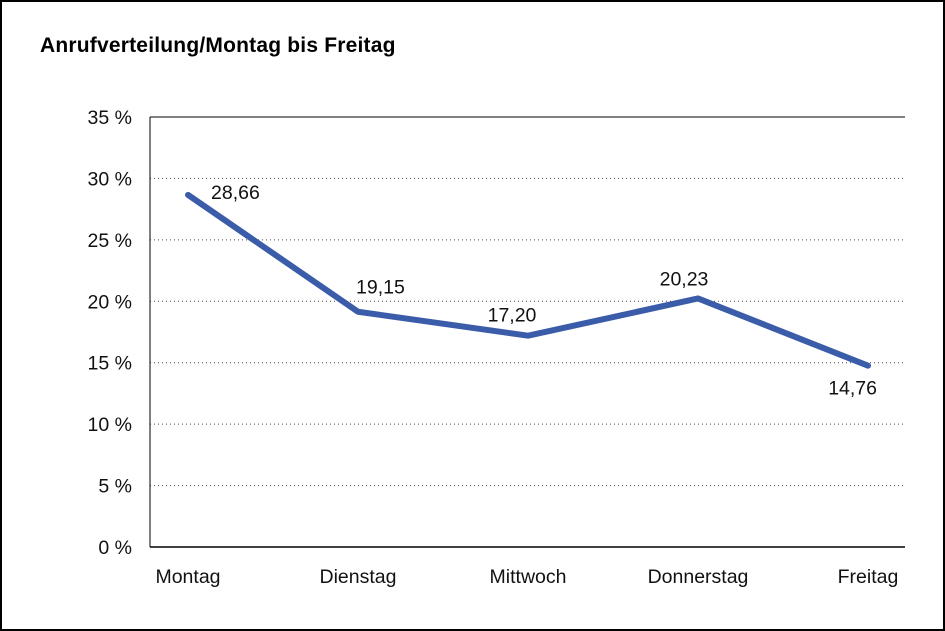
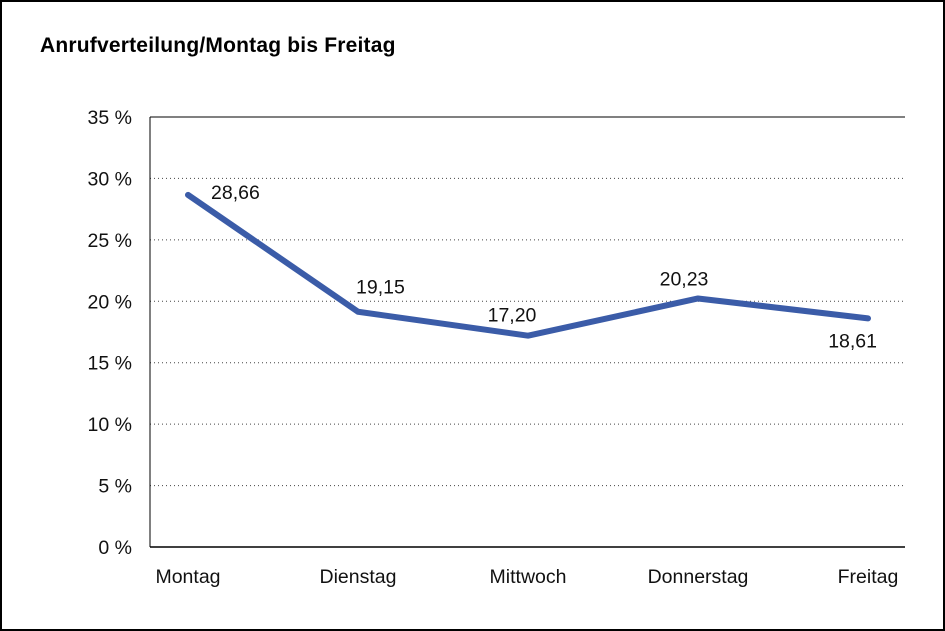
Freitag: 14,76 -> 18,61
